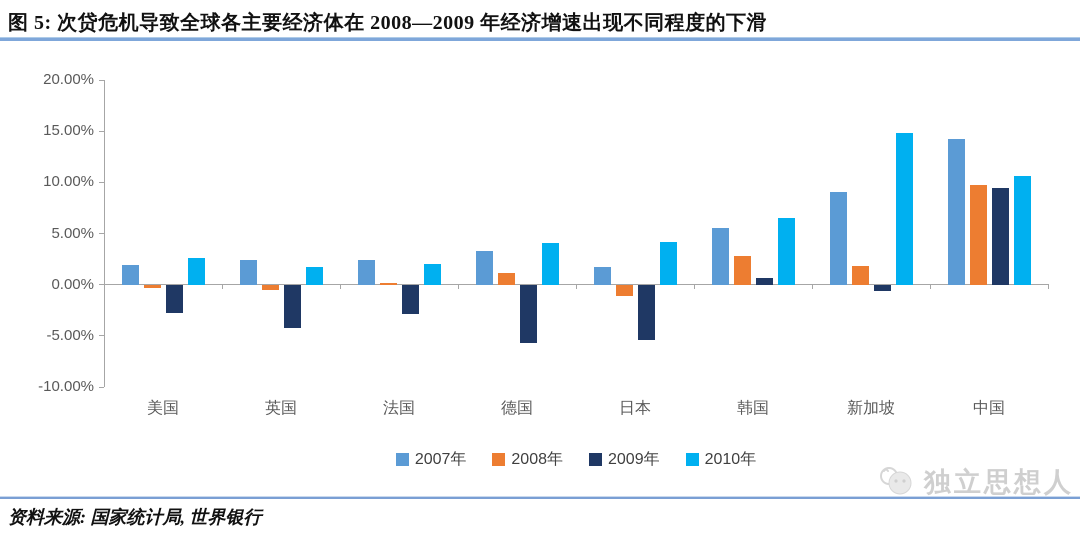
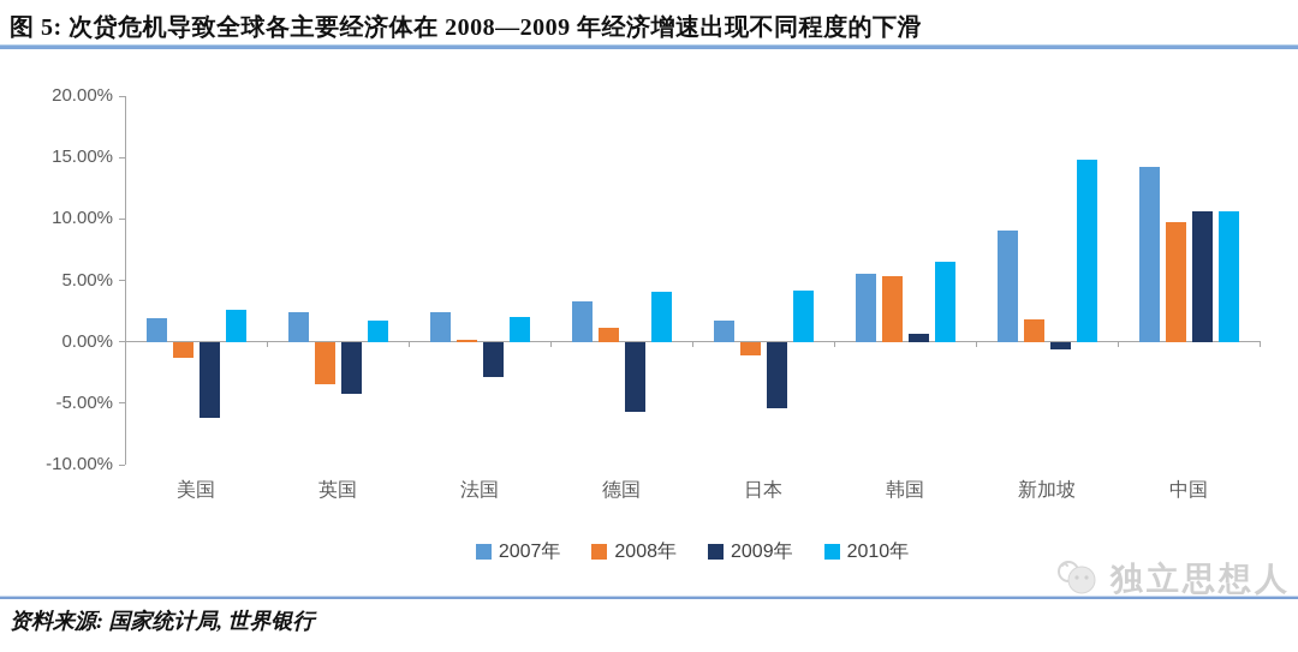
2008年/美国: -0.3% -> -1.3%
2009年/美国: -2.8% -> -6.2%
2008年/英国: -0.5% -> -3.5%
2008年/韩国: 2.8% -> 5.3%
2009年/中国: 9.4% -> 10.6%
